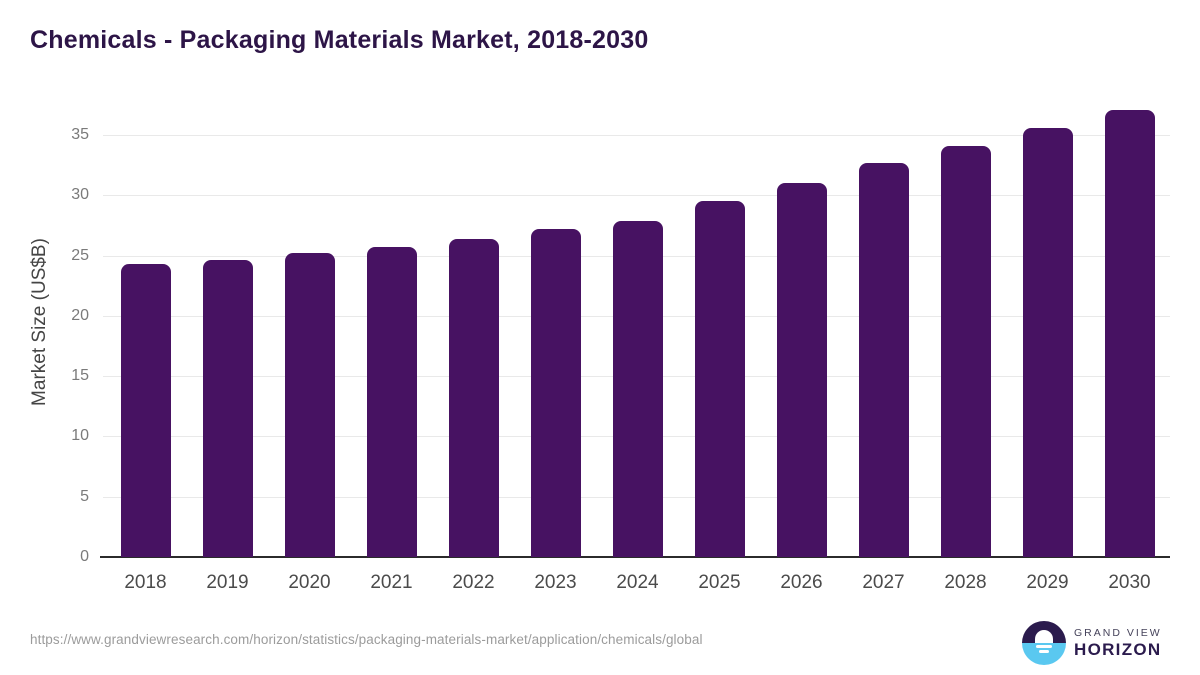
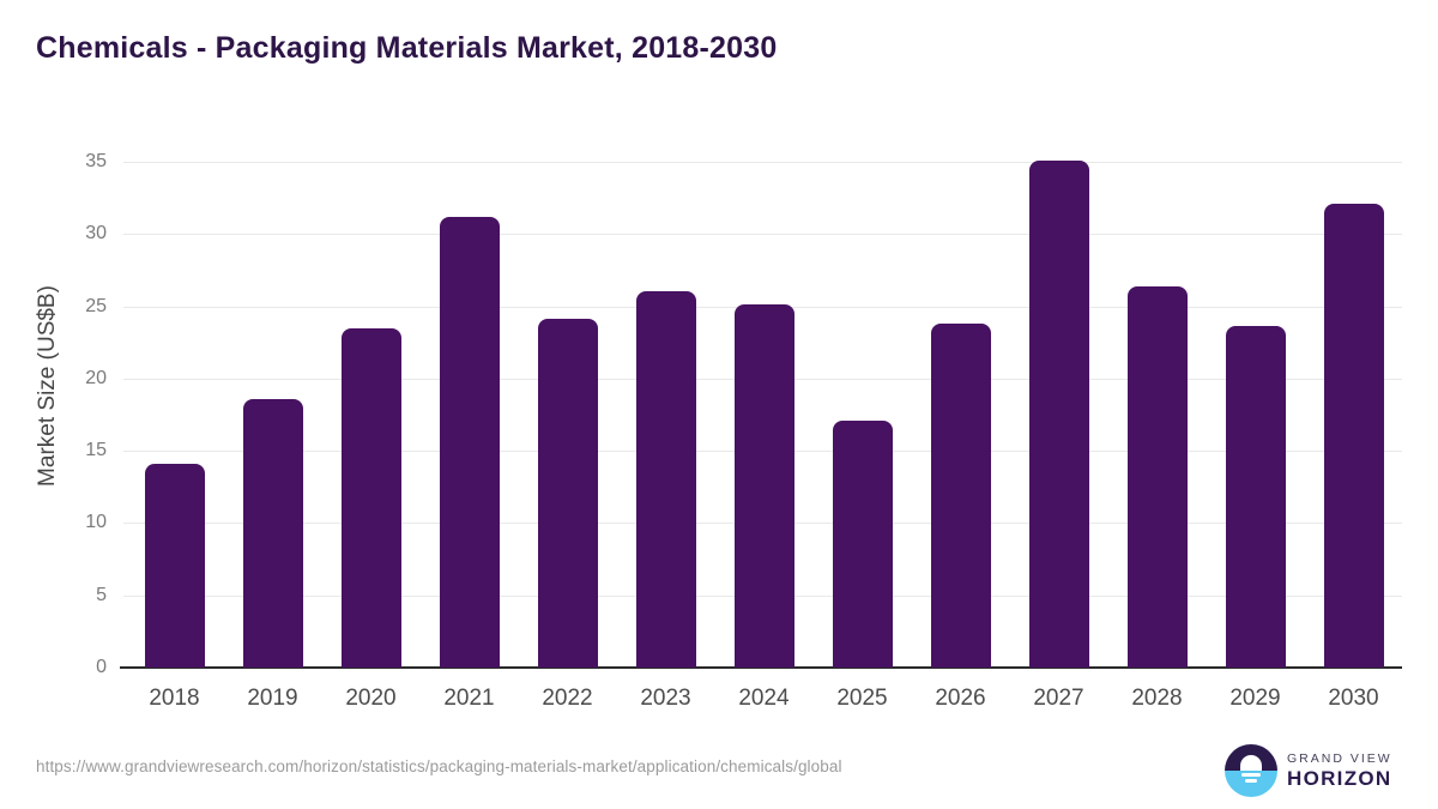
2018: 24.3 -> 14.1
2019: 24.6 -> 18.6
2020: 25.2 -> 23.5
2021: 25.7 -> 31.2
2022: 26.4 -> 24.1
2023: 27.2 -> 26.0
2024: 27.9 -> 25.1
2025: 29.5 -> 17.1
2026: 31.0 -> 23.8
2027: 32.7 -> 35.1
2028: 34.1 -> 26.4
2029: 35.6 -> 23.6
2030: 37.1 -> 32.1
